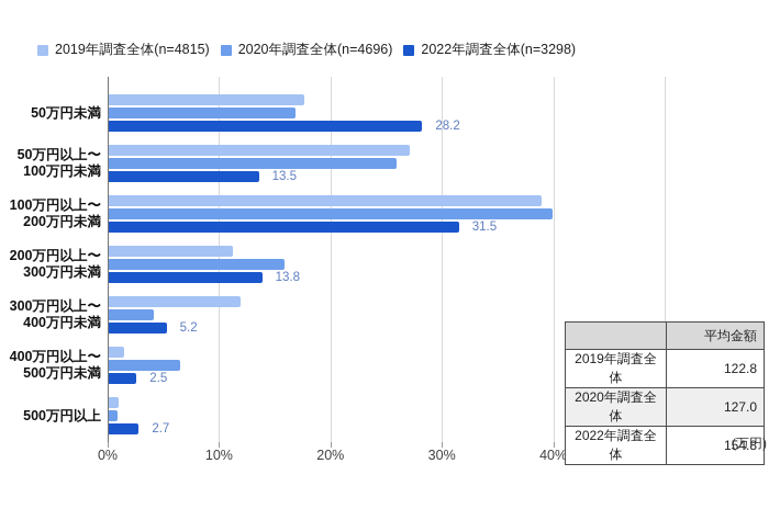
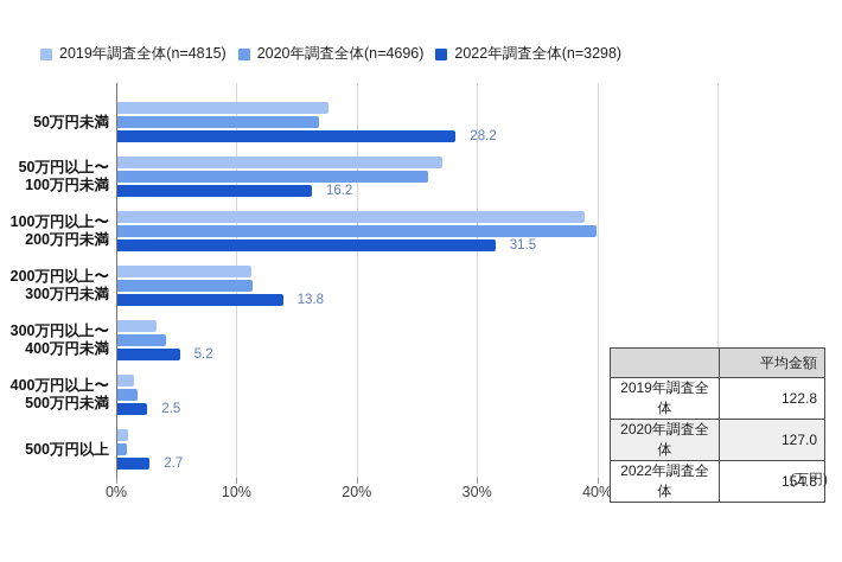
2022年調査全体(n=3298)/50万円以上〜 100万円未満: 13.5 -> 16.2
2020年調査全体(n=4696)/200万円以上〜 300万円未満: 15.8% -> 11.3%
2019年調査全体(n=4815)/300万円以上〜 400万円未満: 11.9% -> 3.3%
2020年調査全体(n=4696)/400万円以上〜 500万円未満: 6.4% -> 1.7%
